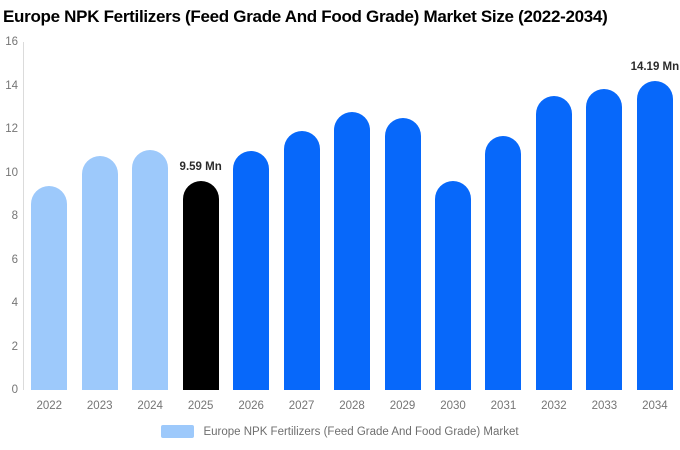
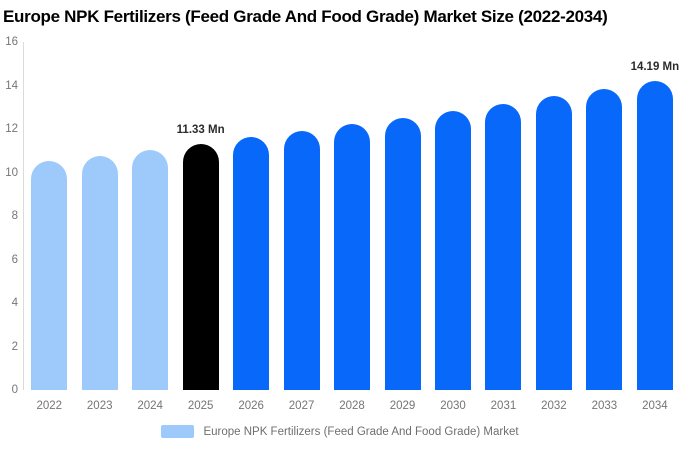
2022: 9.4 -> 10.5
2025: 9.59 -> 11.33
2026: 11.0 -> 11.6
2028: 12.8 -> 12.2
2030: 9.6 -> 12.8
2031: 11.7 -> 13.2
